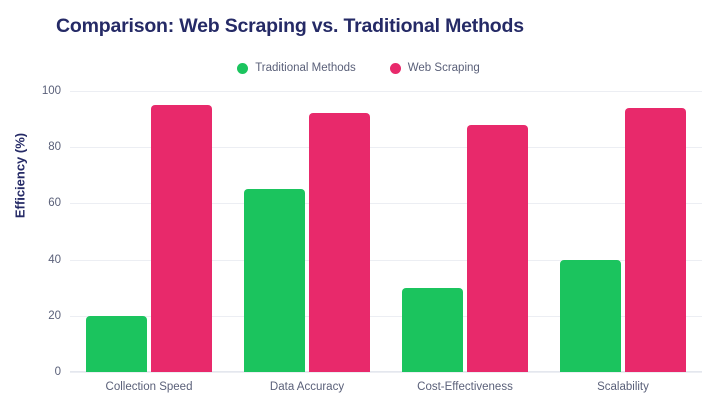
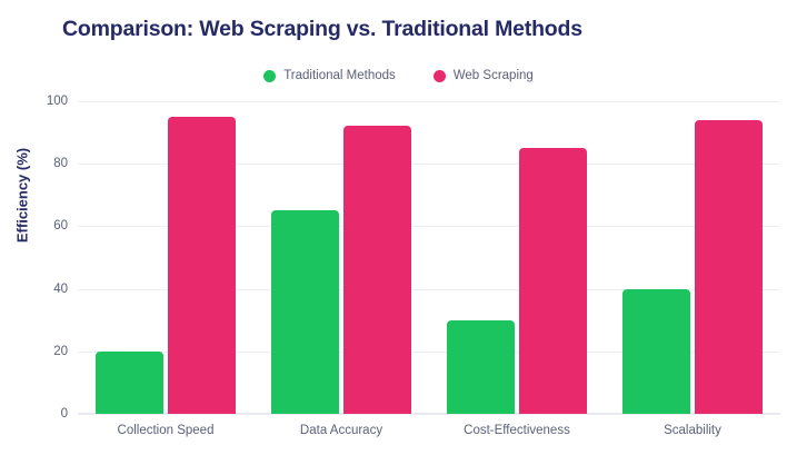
Web Scraping/Cost-Effectiveness: 88 -> 85
